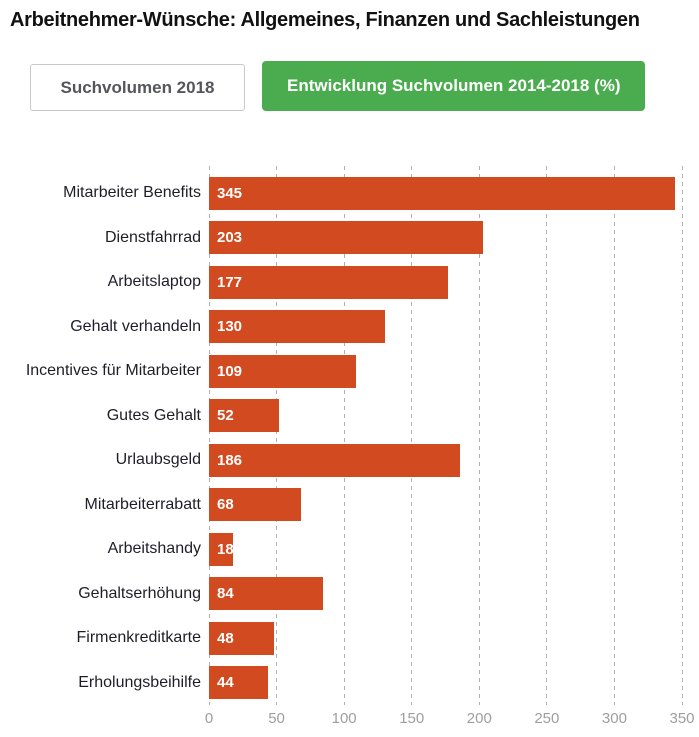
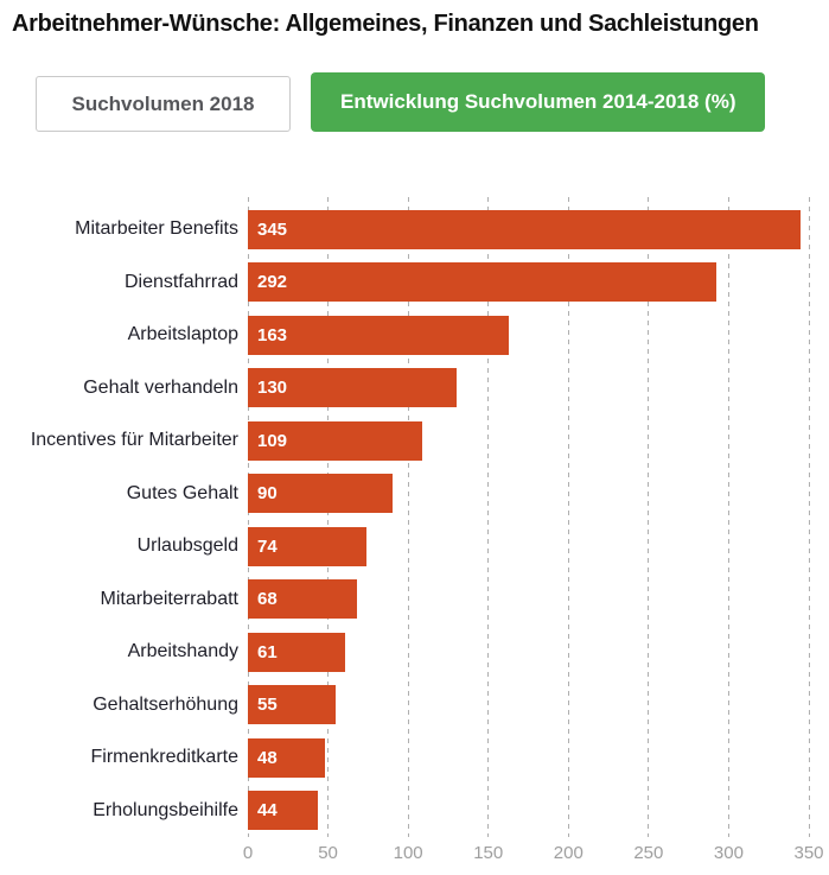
Dienstfahrrad: 203 -> 292
Arbeitslaptop: 177 -> 163
Gutes Gehalt: 52 -> 90
Urlaubsgeld: 186 -> 74
Arbeitshandy: 18 -> 61
Gehaltserhöhung: 84 -> 55
